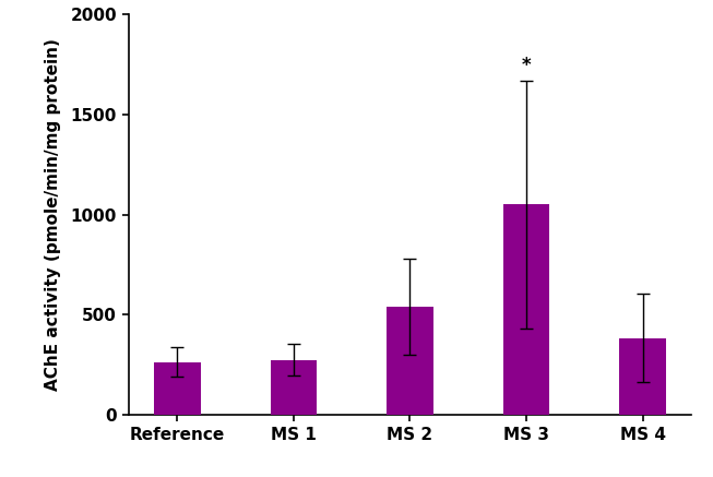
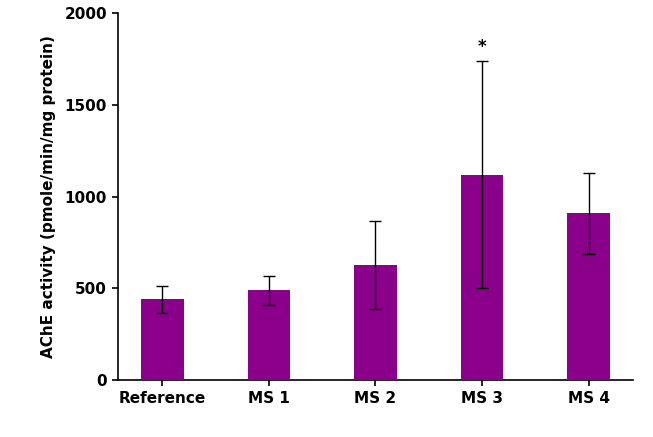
Reference: 260 -> 440
MS 1: 280 -> 490
MS 2: 540 -> 630
MS 3: 1050 -> 1120
MS 4: 380 -> 910
